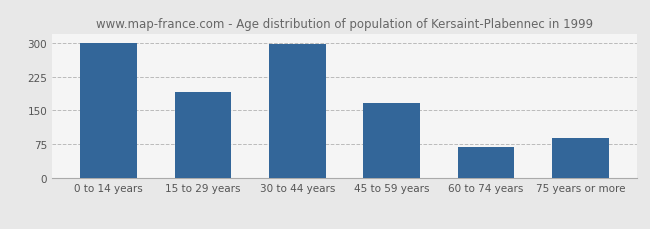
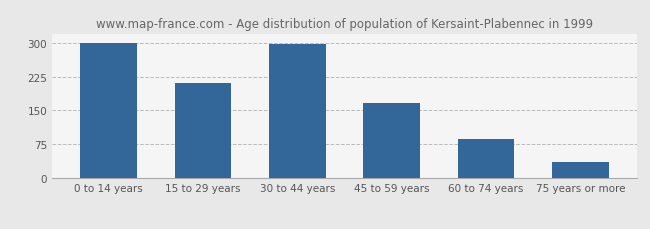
15 to 29 years: 190 -> 210
60 to 74 years: 70 -> 86
75 years or more: 90 -> 36
